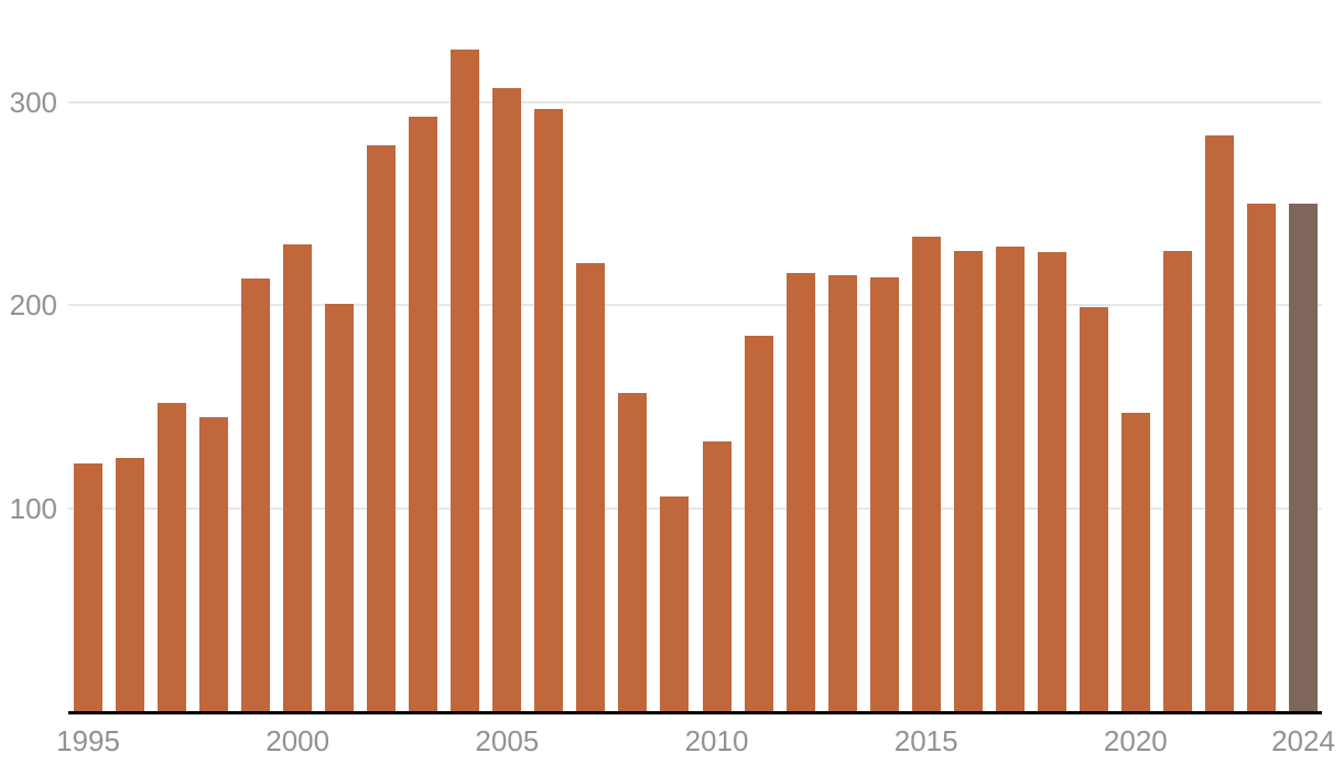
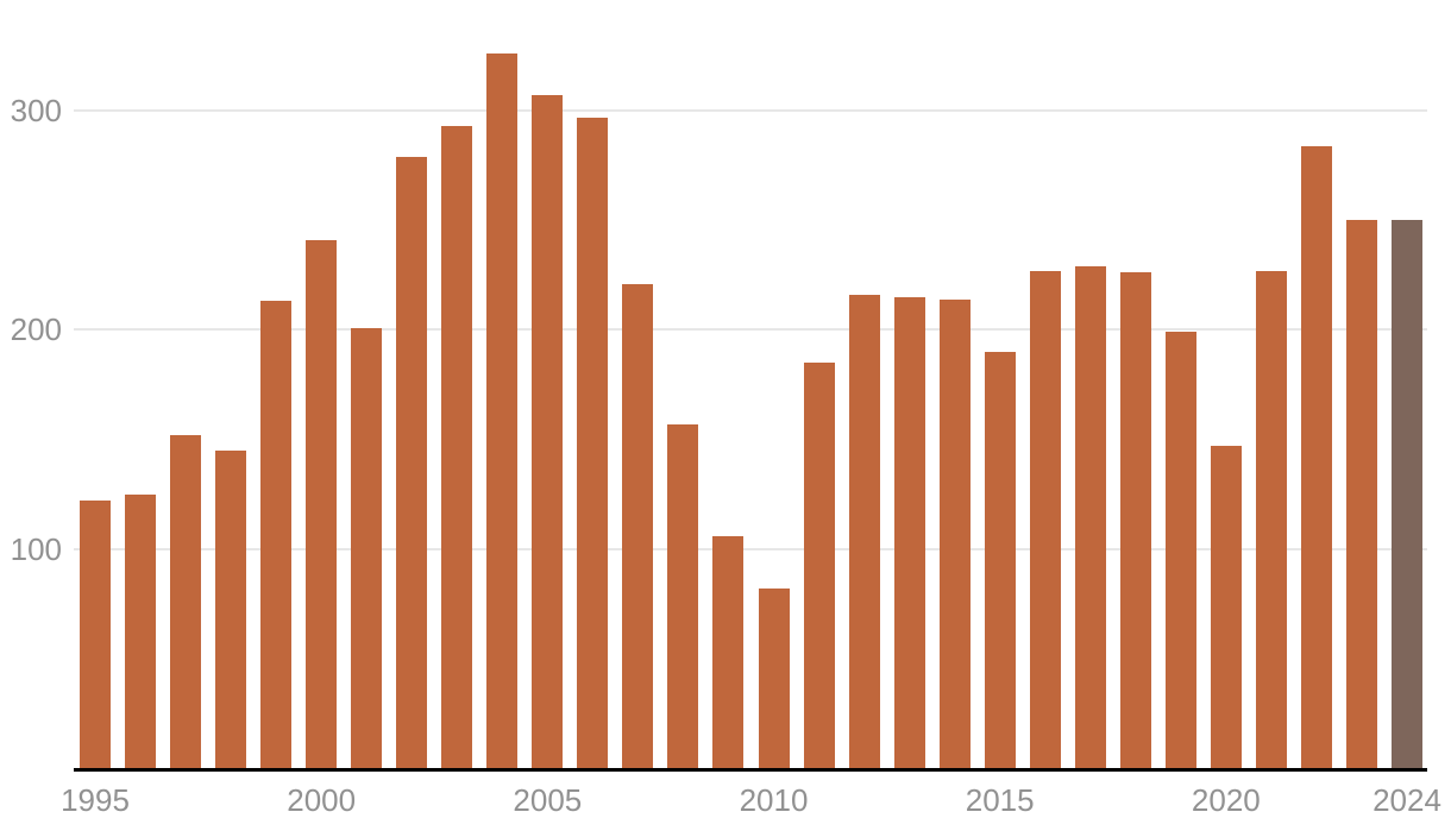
2000: 230 -> 241
2010: 133 -> 82
2015: 234 -> 190
